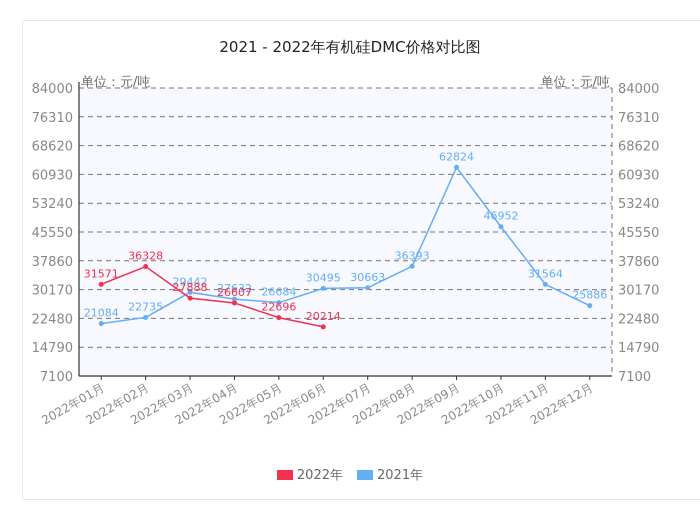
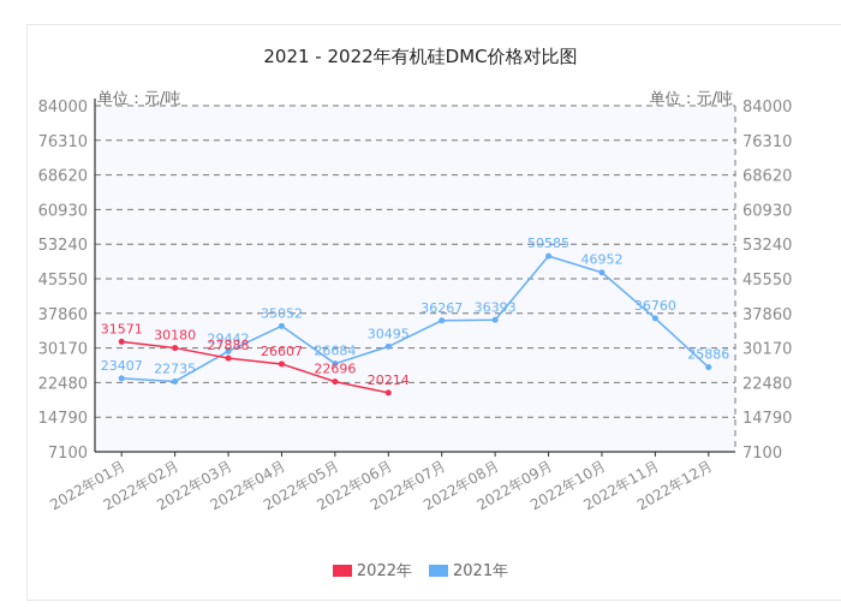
2021年/2022年01月: 21084 -> 23407
2022年/2022年02月: 36328 -> 30180
2021年/2022年04月: 27632 -> 35052
2021年/2022年07月: 30663 -> 36267
2021年/2022年09月: 62824 -> 50585
2021年/2022年11月: 31564 -> 36760
